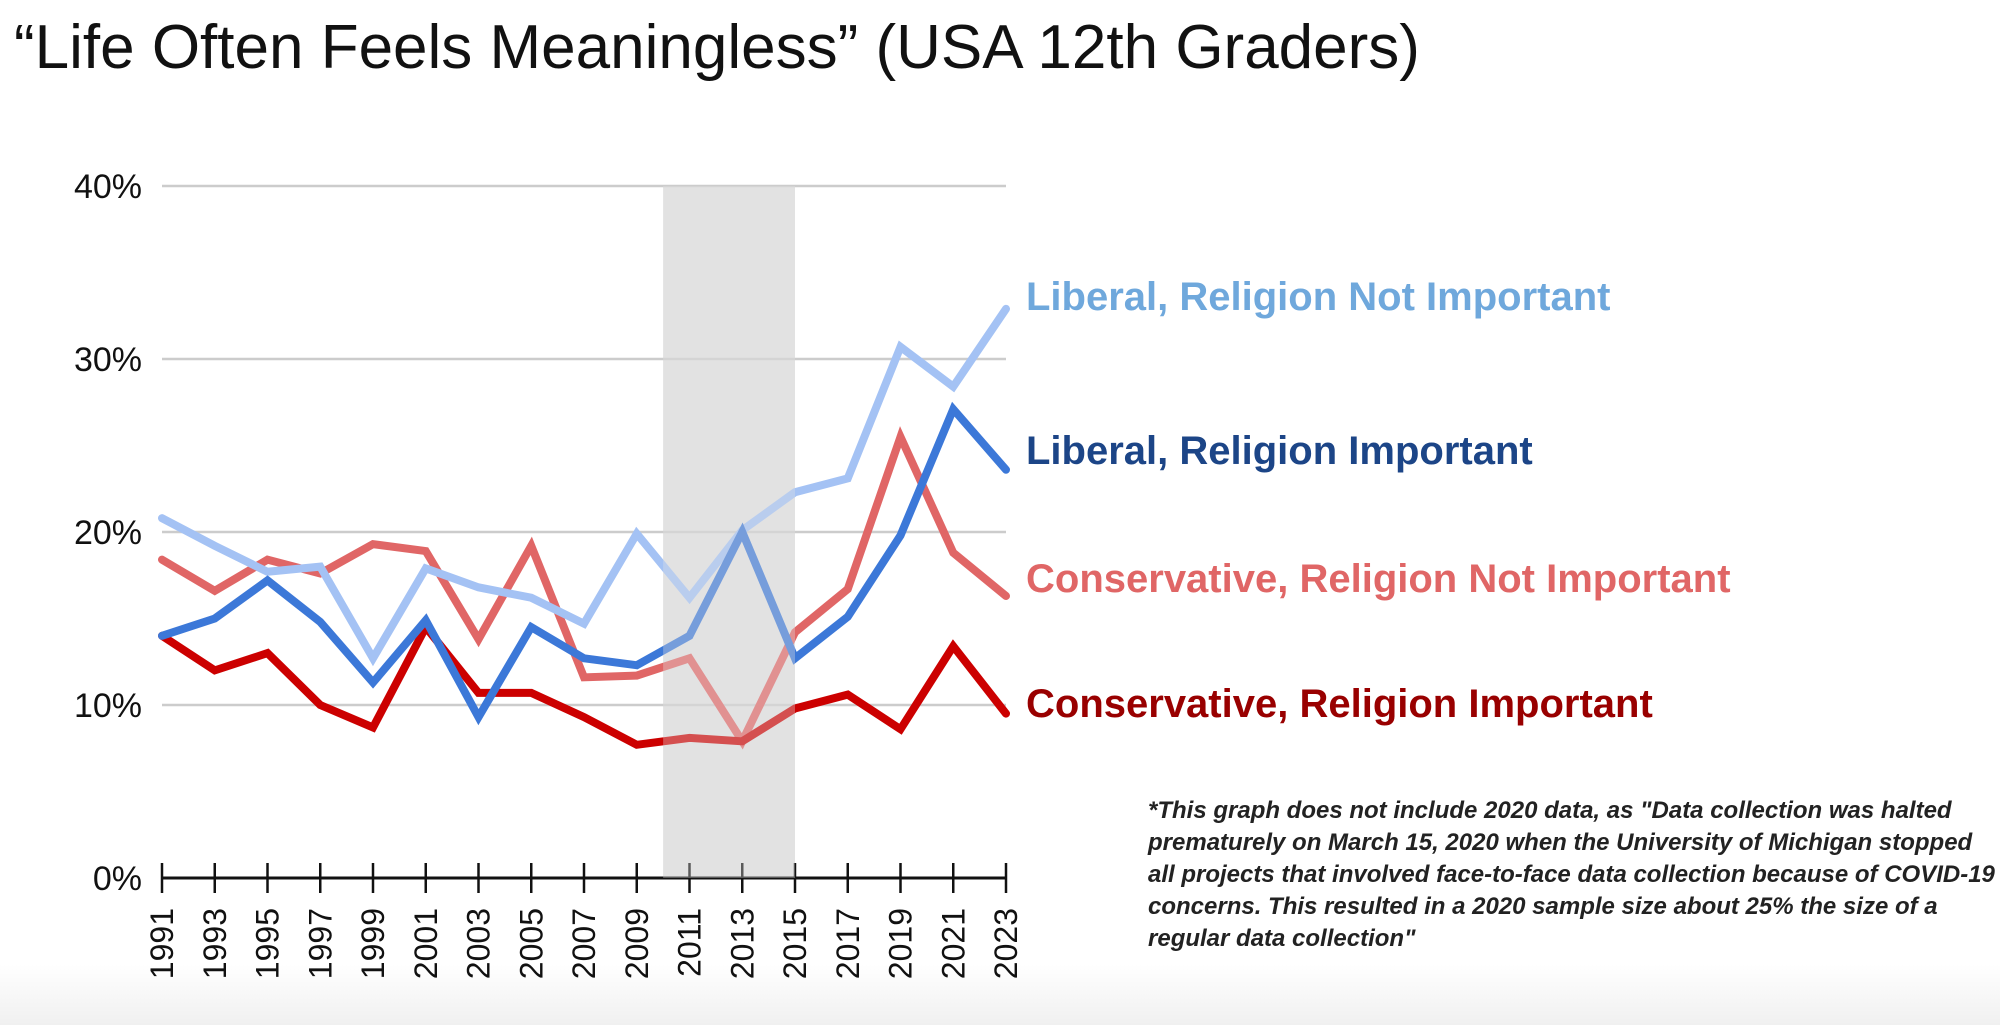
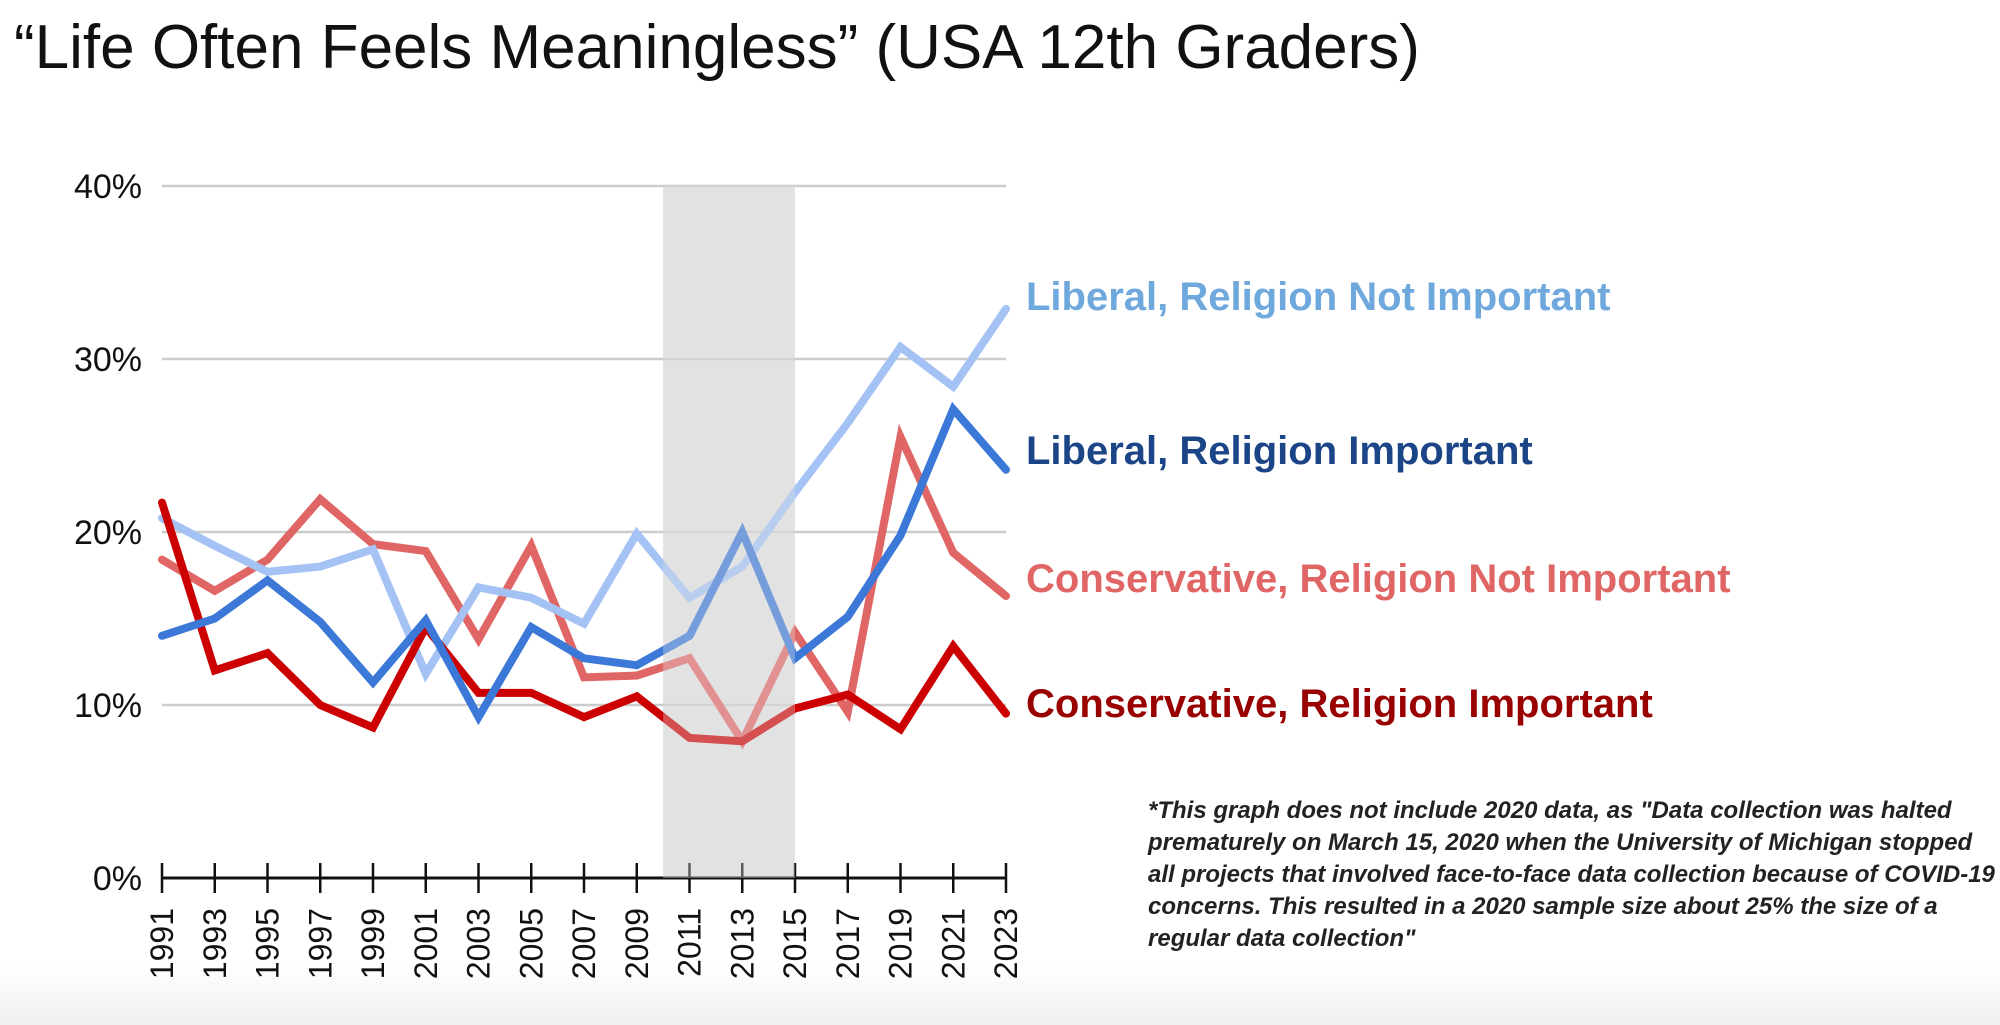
Conservative, Religion Important/1991: 14.0% -> 21.7%
Conservative, Religion Not Important/1997: 17.6% -> 21.9%
Liberal, Religion Not Important/1999: 12.7% -> 19.0%
Liberal, Religion Not Important/2001: 17.9% -> 11.8%
Conservative, Religion Important/2009: 7.7% -> 10.5%
Liberal, Religion Not Important/2013: 20.1% -> 18.0%
Liberal, Religion Not Important/2017: 23.1% -> 26.3%
Conservative, Religion Not Important/2017: 16.7% -> 9.6%
